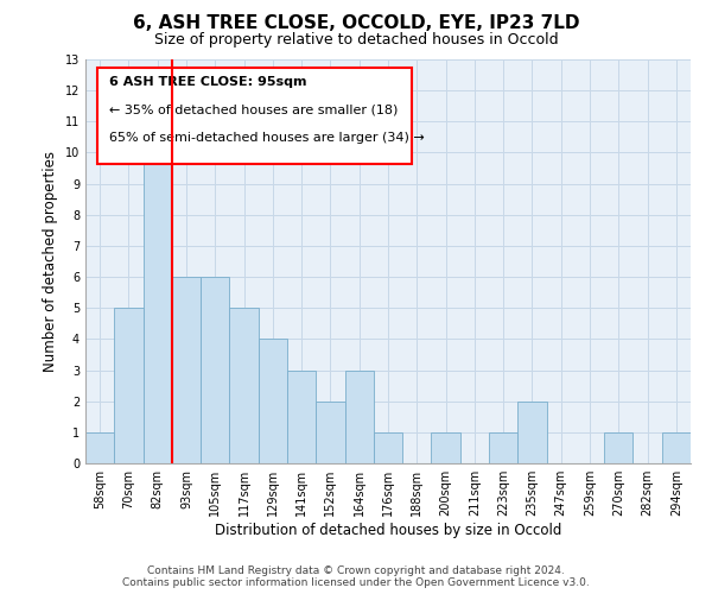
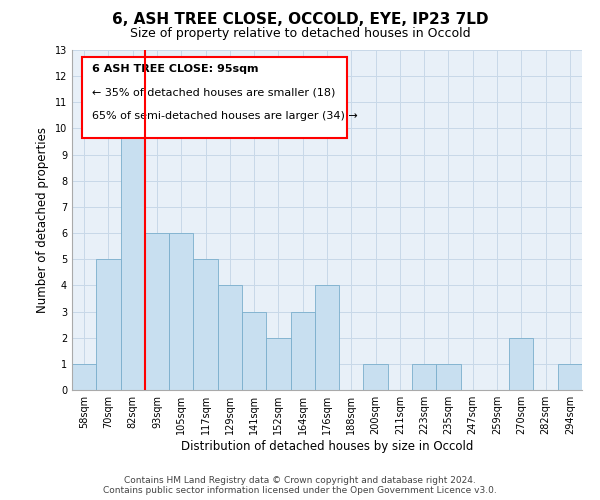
176sqm: 1 -> 4
235sqm: 2 -> 1
270sqm: 1 -> 2
